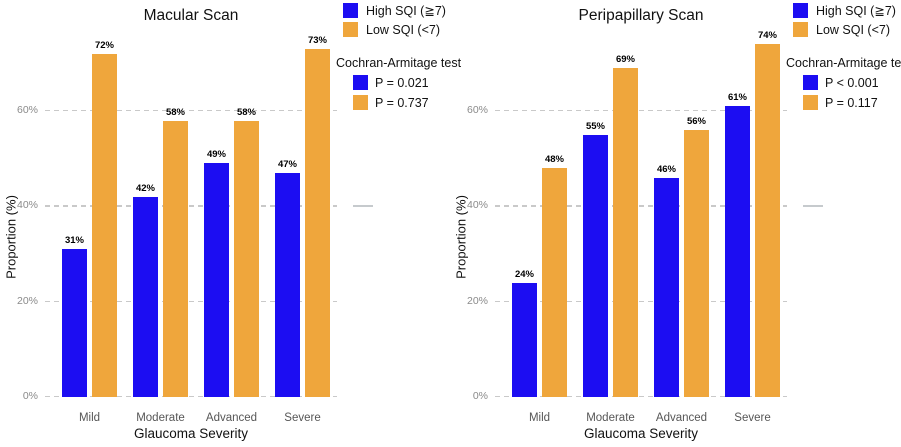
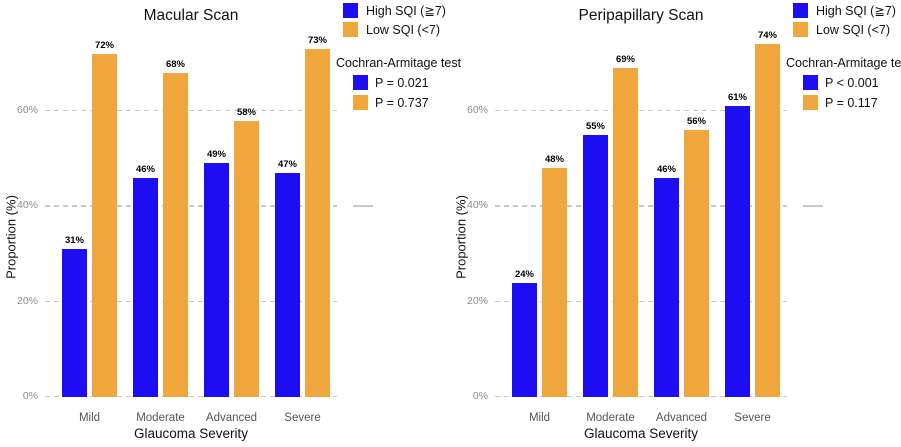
Macular Scan/High SQI (≧7)/Moderate: 42% -> 46%
Macular Scan/Low SQI (<7)/Moderate: 58% -> 68%
